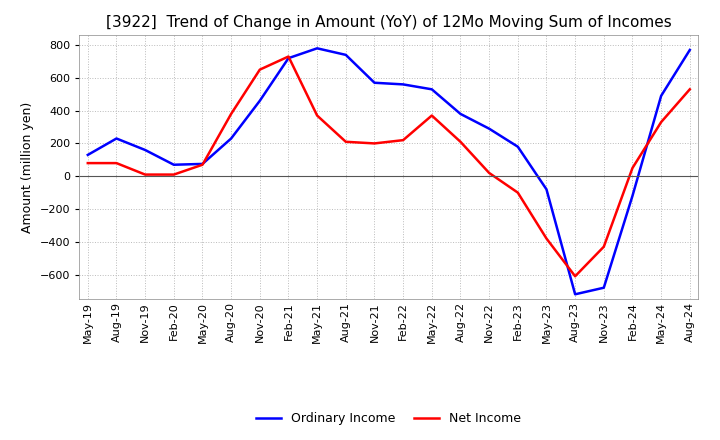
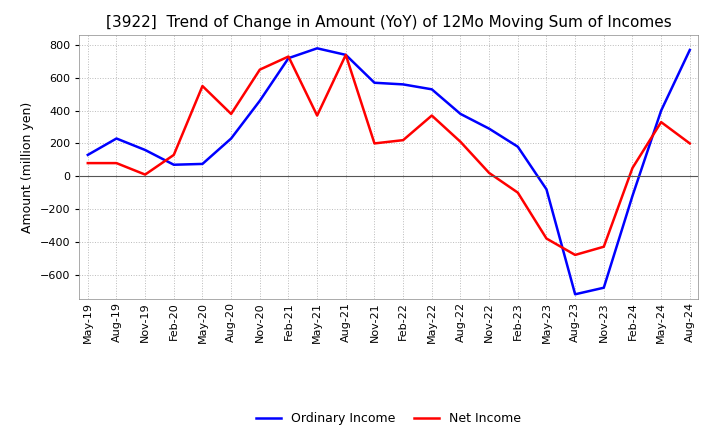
Net Income/Feb-20: 10 -> 130
Net Income/May-20: 70 -> 550
Net Income/Aug-21: 210 -> 740
Net Income/Aug-23: -610 -> -480
Ordinary Income/May-24: 490 -> 400
Net Income/Aug-24: 530 -> 200
